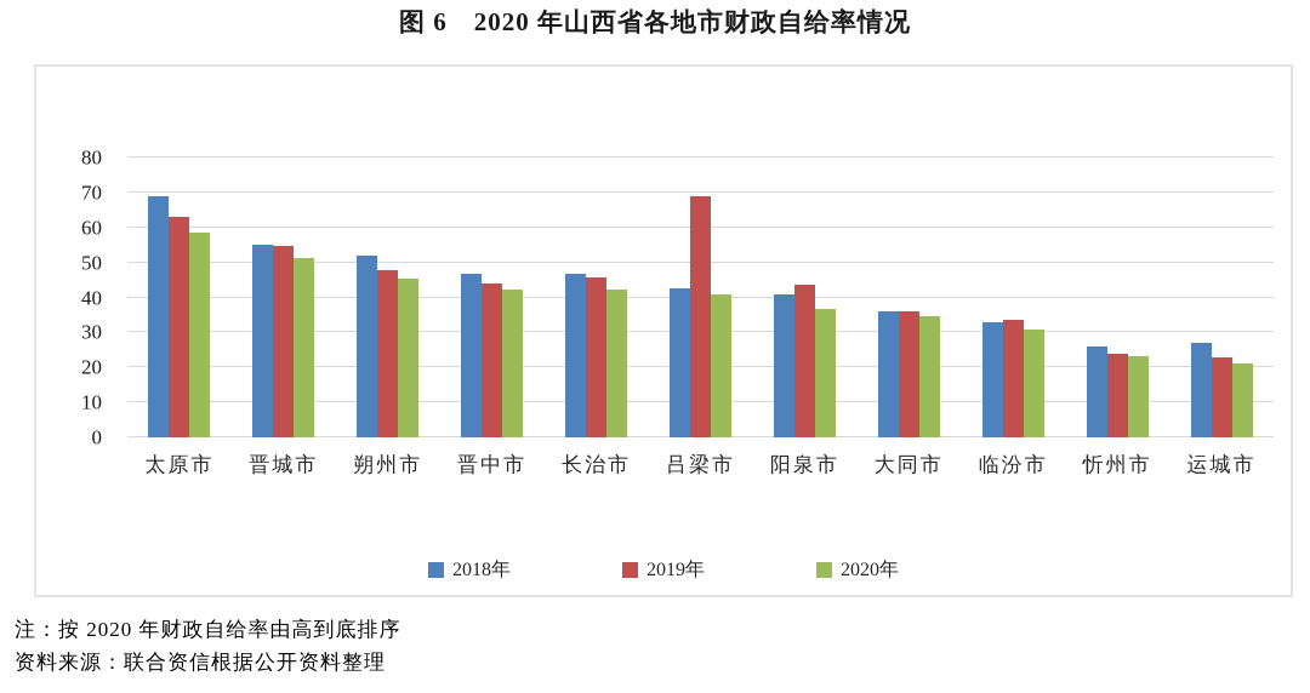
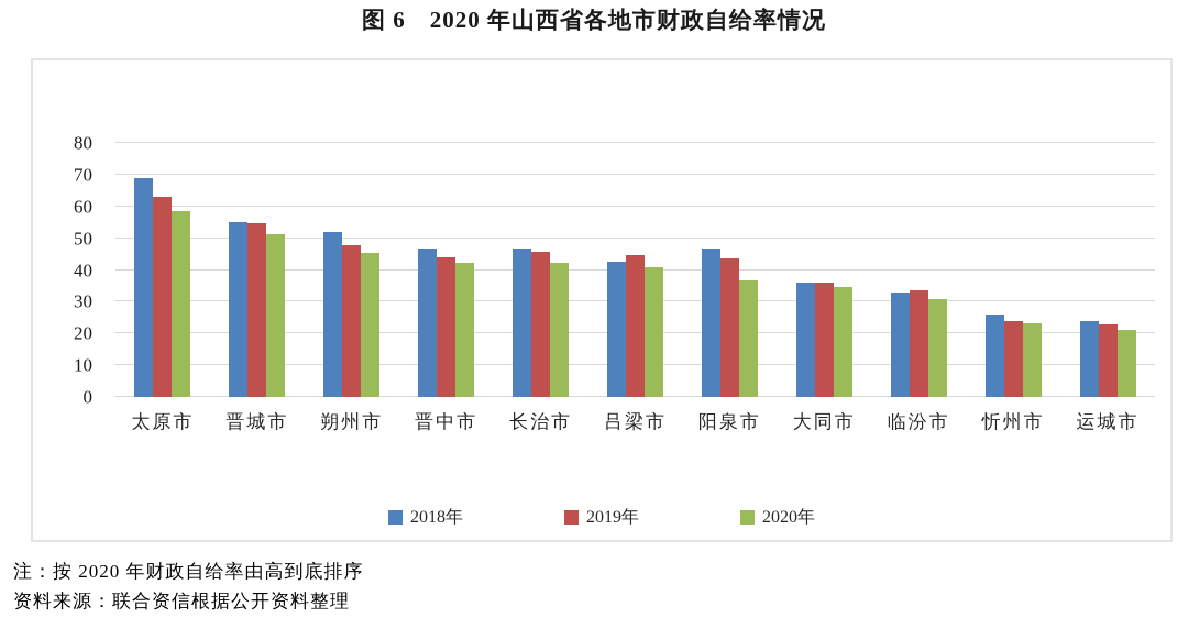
2019年/吕梁市: 69 -> 45
2018年/阳泉市: 41 -> 47
2018年/运城市: 27 -> 24
